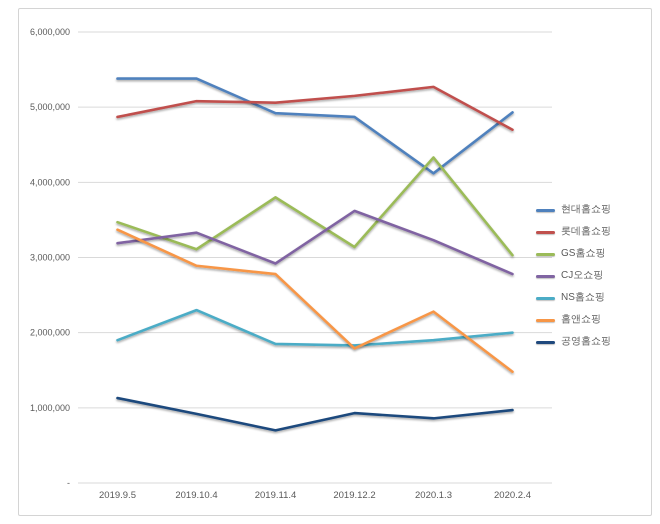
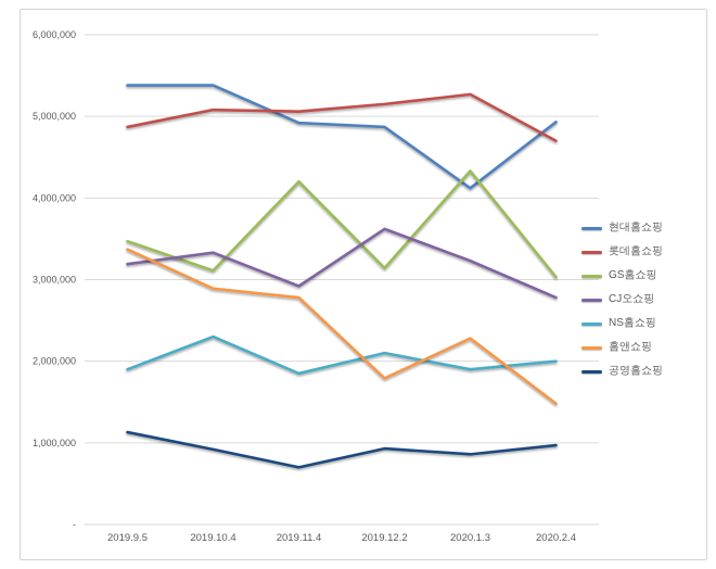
GS홈쇼핑/2019.11.4: 3800000 -> 4200000
NS홈쇼핑/2019.12.2: 1800000 -> 2100000
